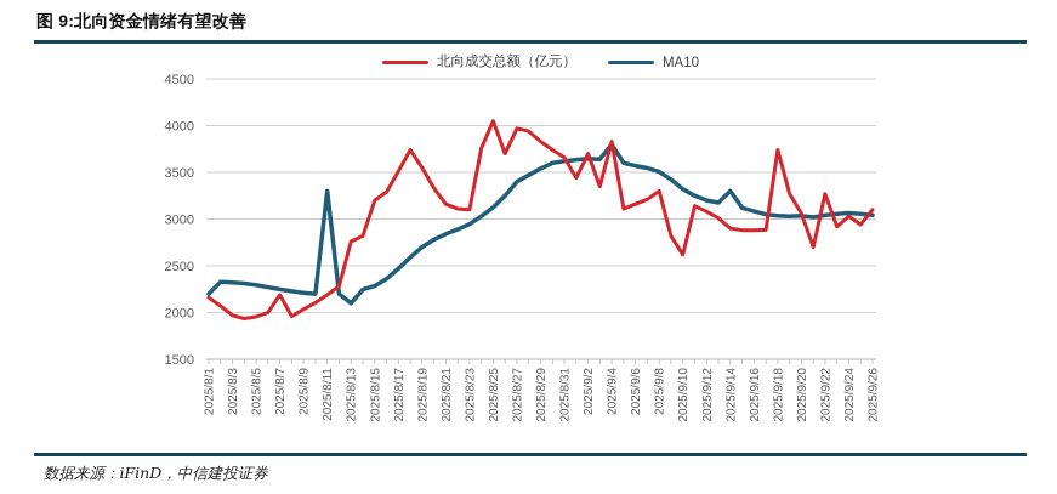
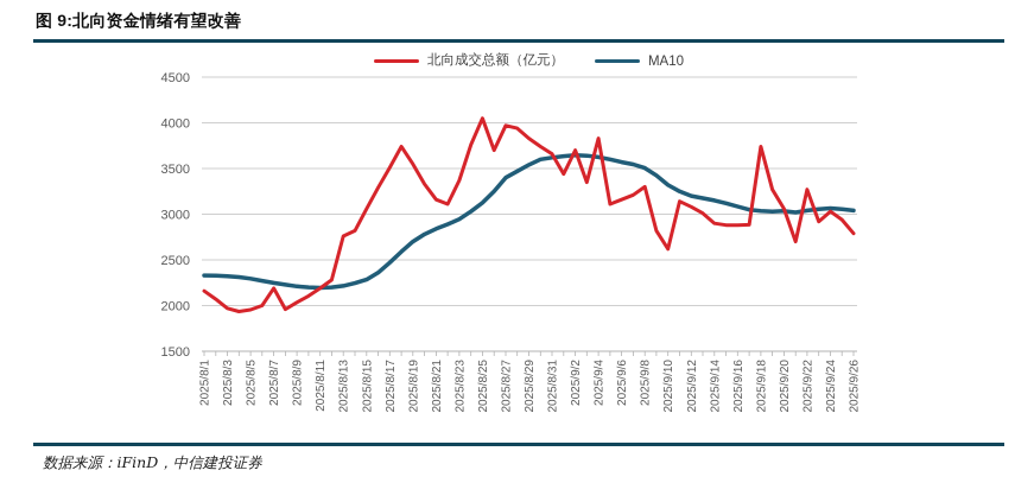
MA10/2025/8/1: 2200 -> 2300
MA10/2025/8/11: 3300 -> 2200
MA10/2025/8/13: 2100 -> 2200
北向成交总额（亿元）/2025/8/15: 3200 -> 3100
北向成交总额（亿元）/2025/8/23: 3100 -> 3400
MA10/2025/9/4: 3800 -> 3600
MA10/2025/9/14: 3300 -> 3200
北向成交总额（亿元）/2025/9/26: 3100 -> 2800
